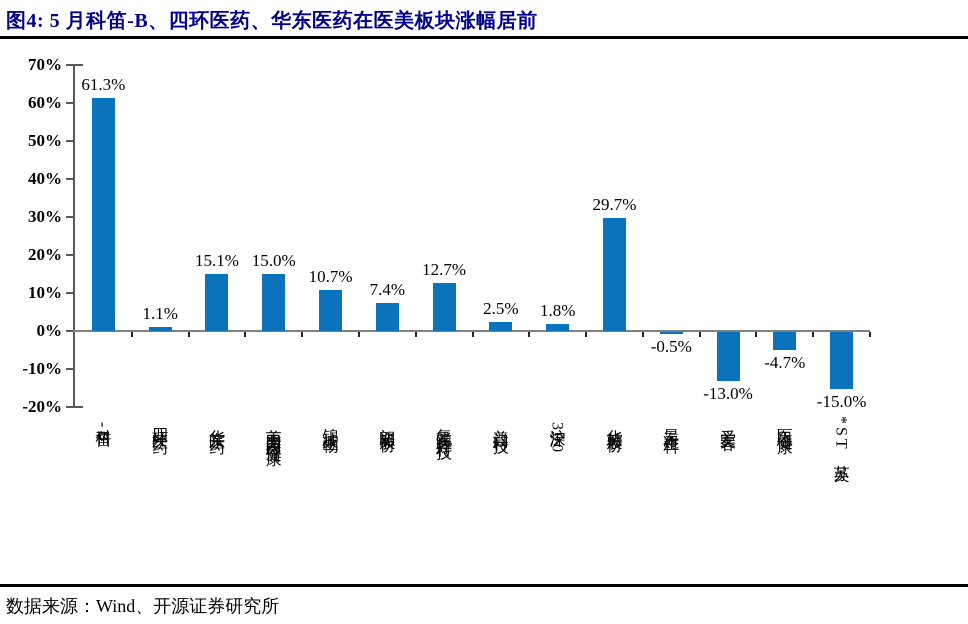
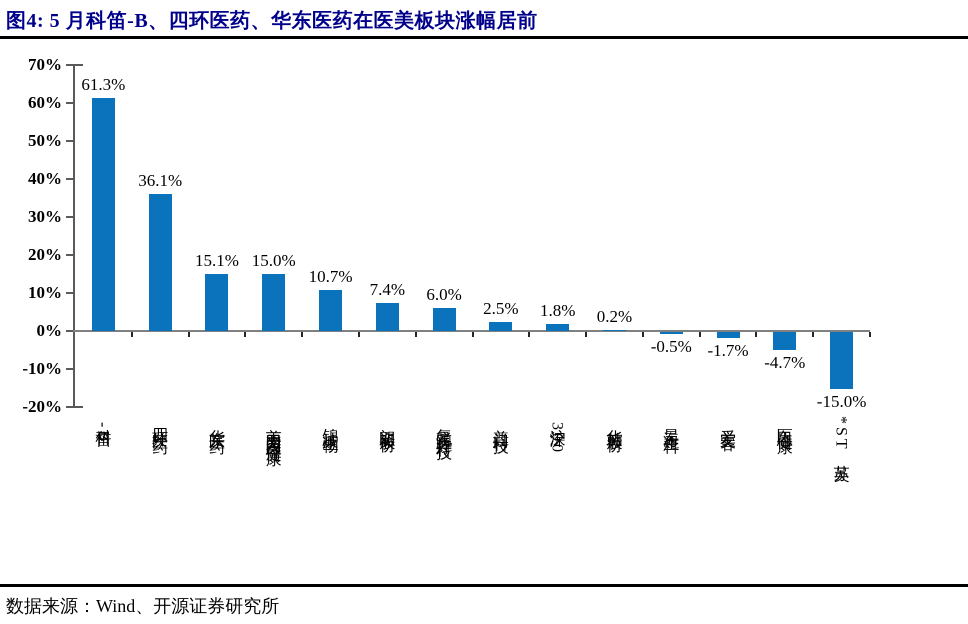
四环医药: 1.1% -> 36.1%
复锐医疗科技: 12.7% -> 6.0%
华韩股份: 29.7% -> 0.2%
爱美客: -13.0% -> -1.7%
